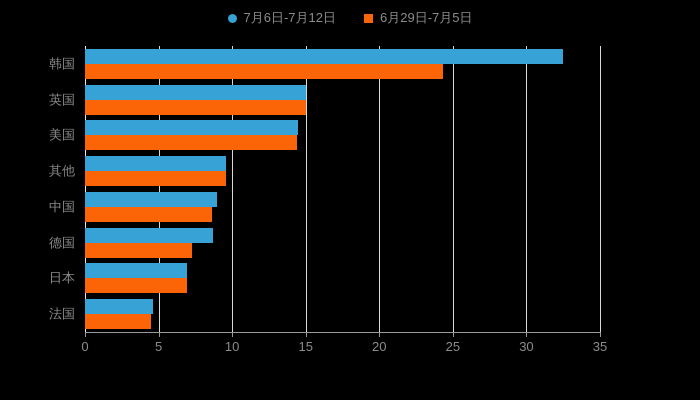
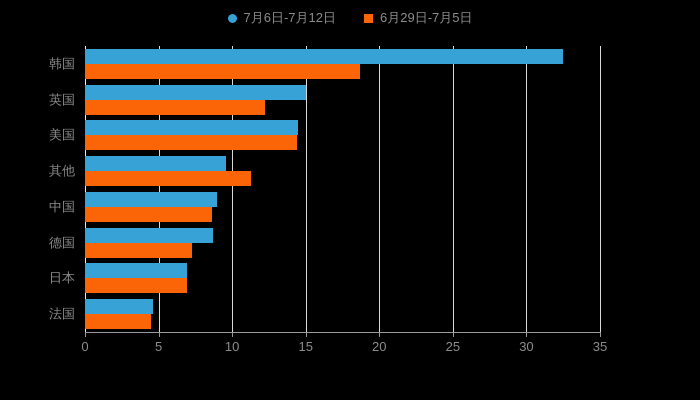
6月29日-7月5日/韩国: 24.3 -> 18.7
6月29日-7月5日/英国: 15.0 -> 12.2
6月29日-7月5日/其他: 9.6 -> 11.3
